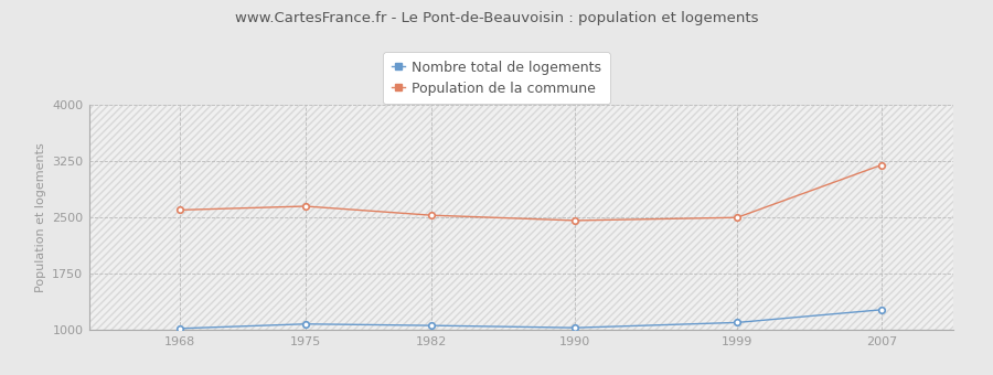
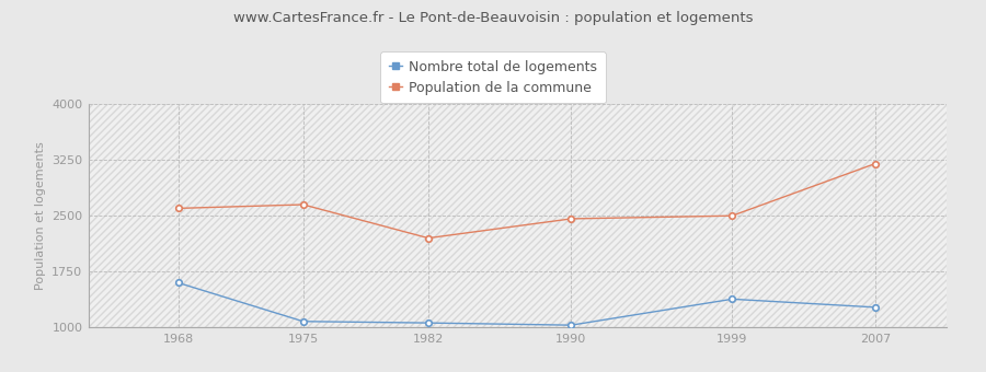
Nombre total de logements/1968: 1020 -> 1600
Population de la commune/1982: 2530 -> 2200
Nombre total de logements/1999: 1100 -> 1380
